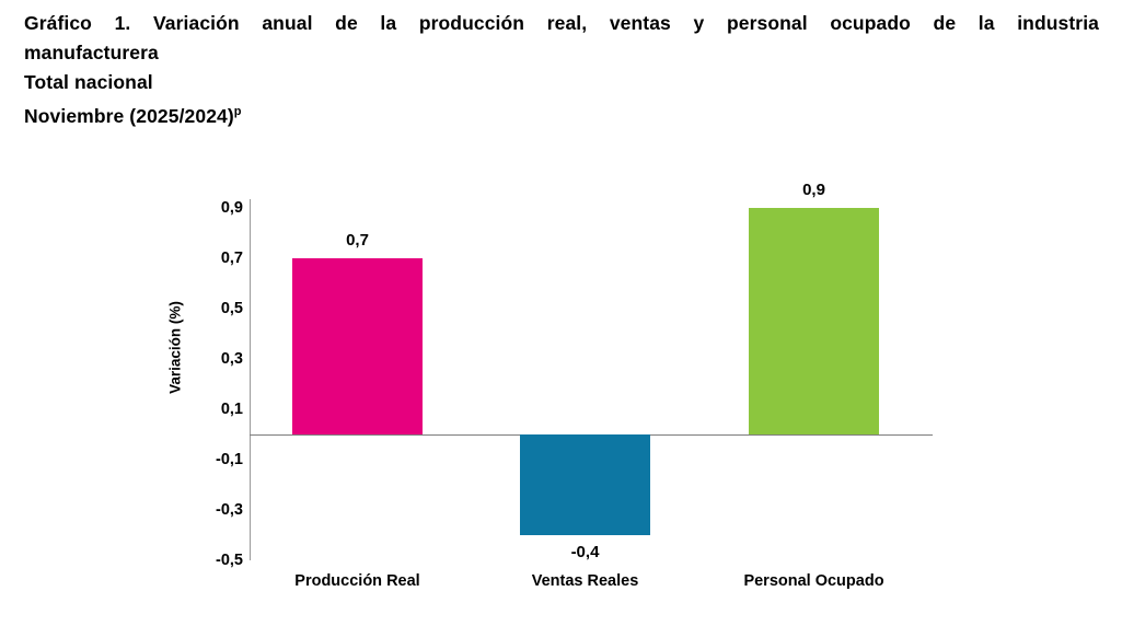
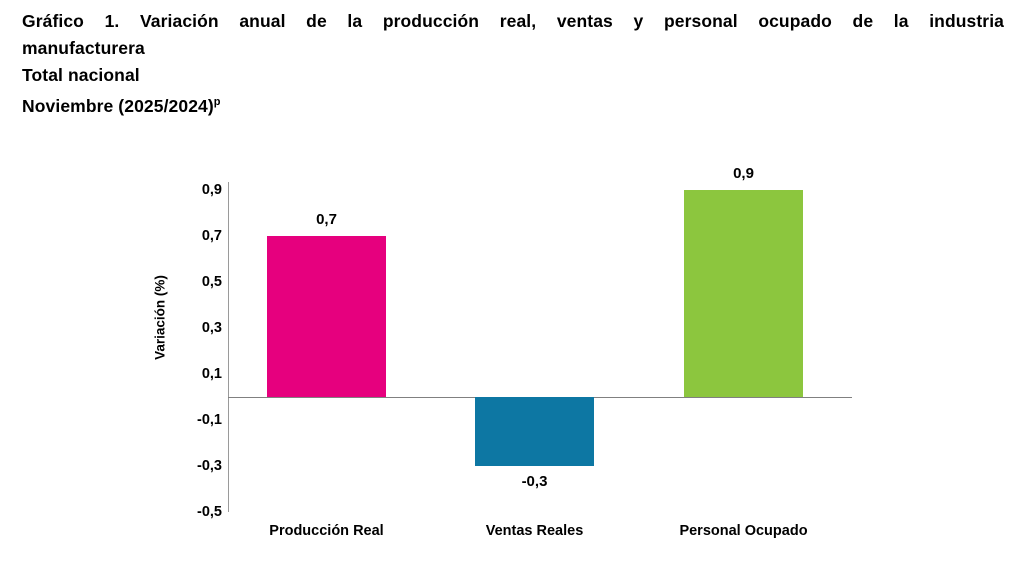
Ventas Reales: -0,4 -> -0,3
